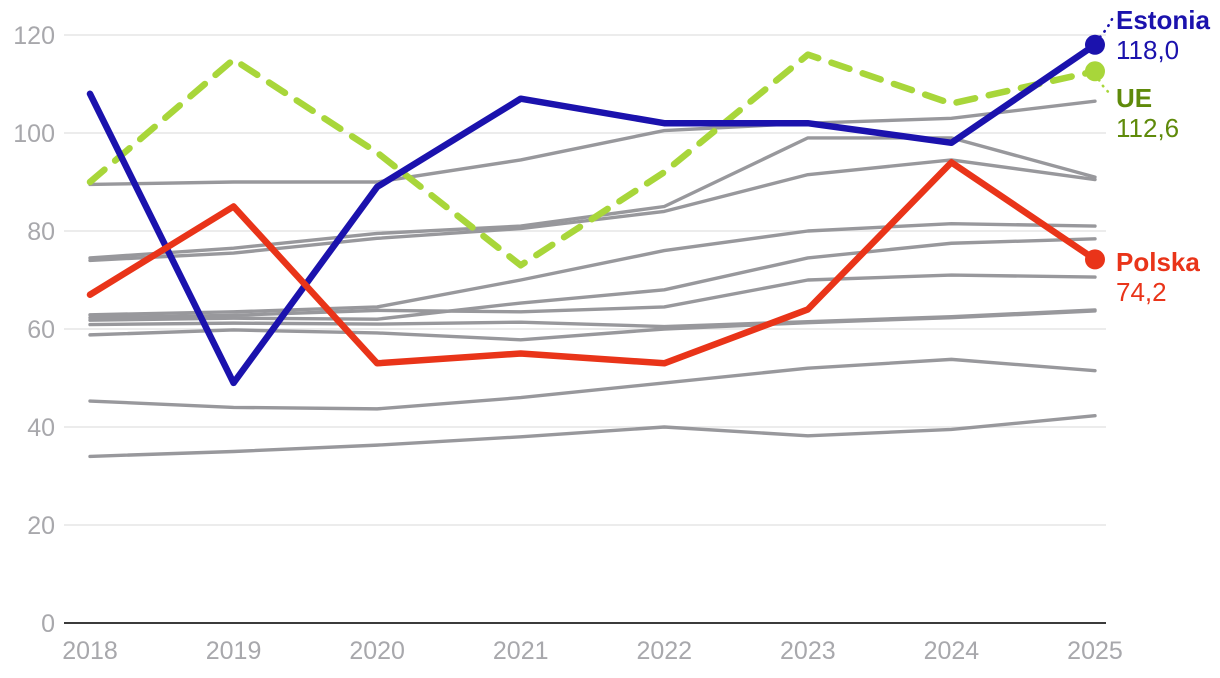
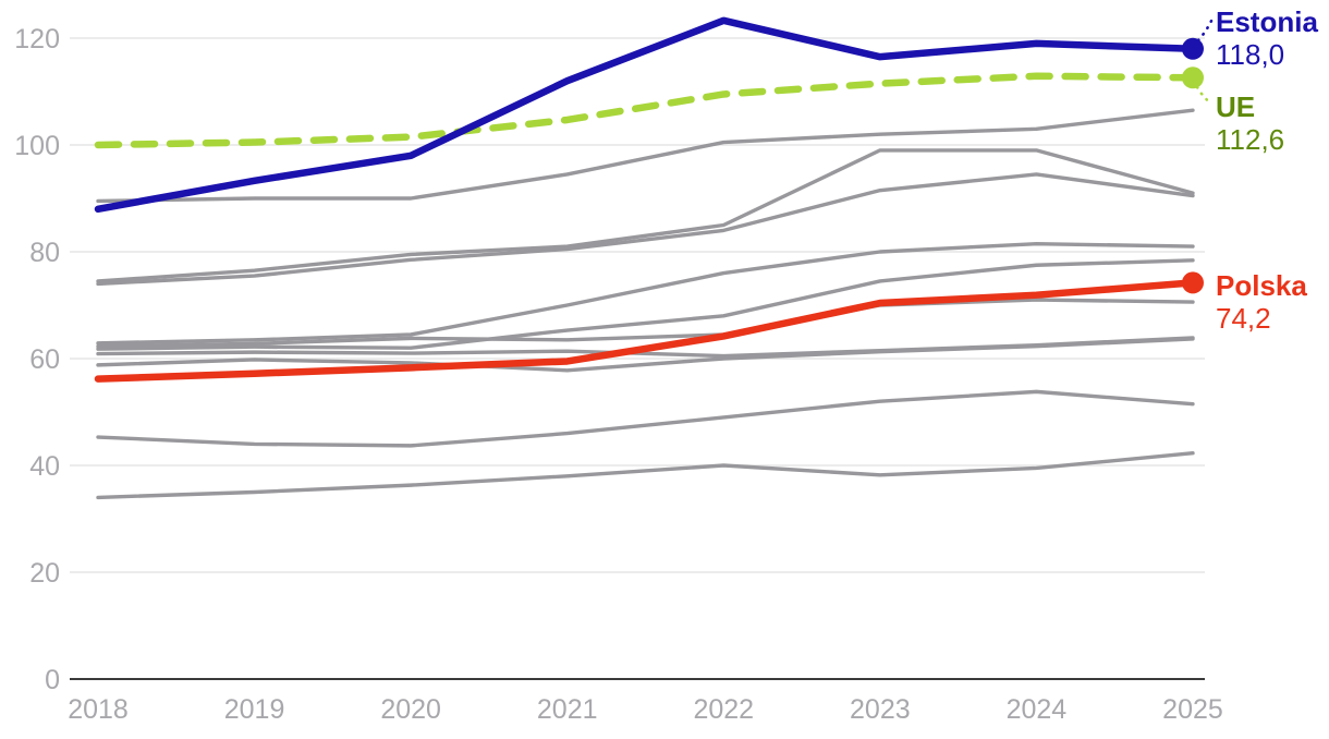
UE/2018: 90 -> 100
Estonia/2018: 108 -> 88
Polska/2018: 67 -> 56
UE/2019: 115 -> 100
Estonia/2019: 49 -> 93
Polska/2019: 85 -> 57
UE/2020: 96 -> 102
Estonia/2020: 89 -> 98
Polska/2020: 53 -> 58
UE/2021: 73 -> 105
Estonia/2021: 107 -> 112
Polska/2021: 55 -> 60
UE/2022: 92 -> 110
Estonia/2022: 102 -> 123
Polska/2022: 53 -> 64
UE/2023: 116 -> 112
Estonia/2023: 102 -> 116
Polska/2023: 64 -> 70
UE/2024: 106 -> 113
Estonia/2024: 98 -> 119
Polska/2024: 94 -> 72
